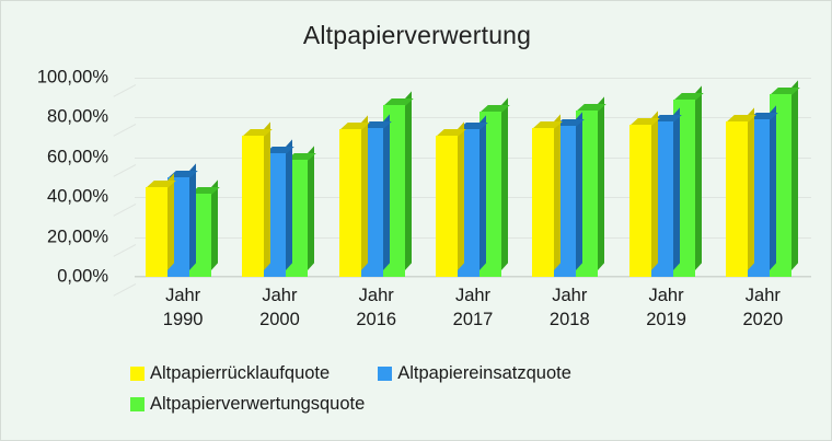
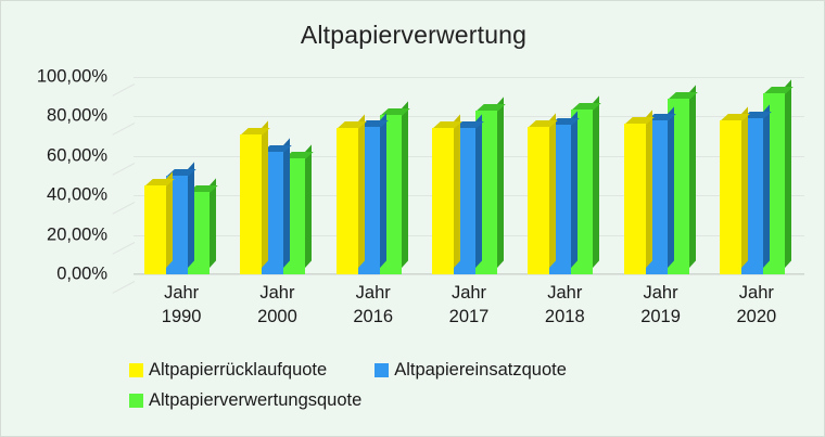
Altpapierverwertungsquote/Jahr 2016: 86% -> 81%
Altpapierrücklaufquote/Jahr 2017: 71% -> 74%
